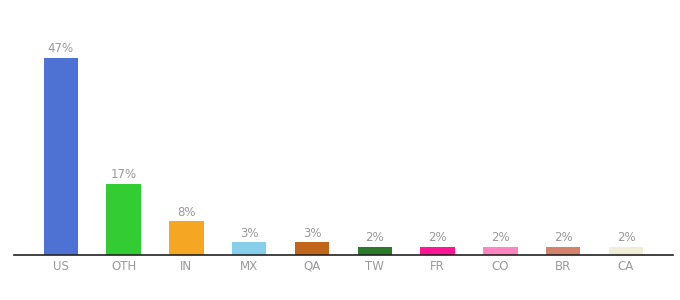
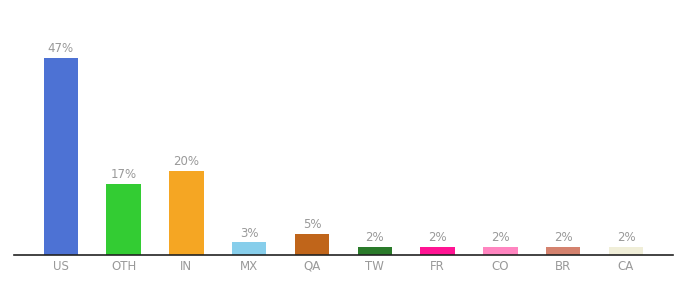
IN: 8% -> 20%
QA: 3% -> 5%
